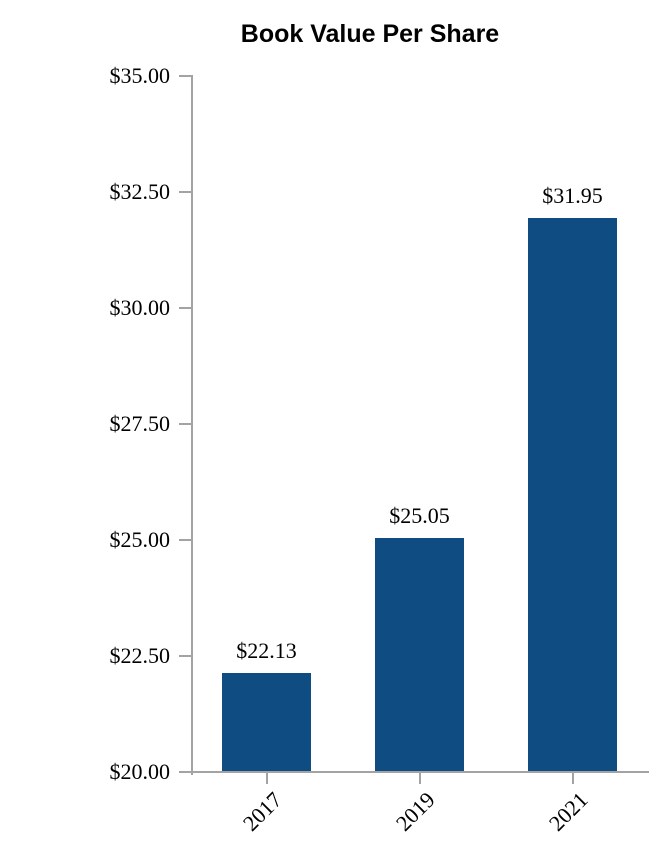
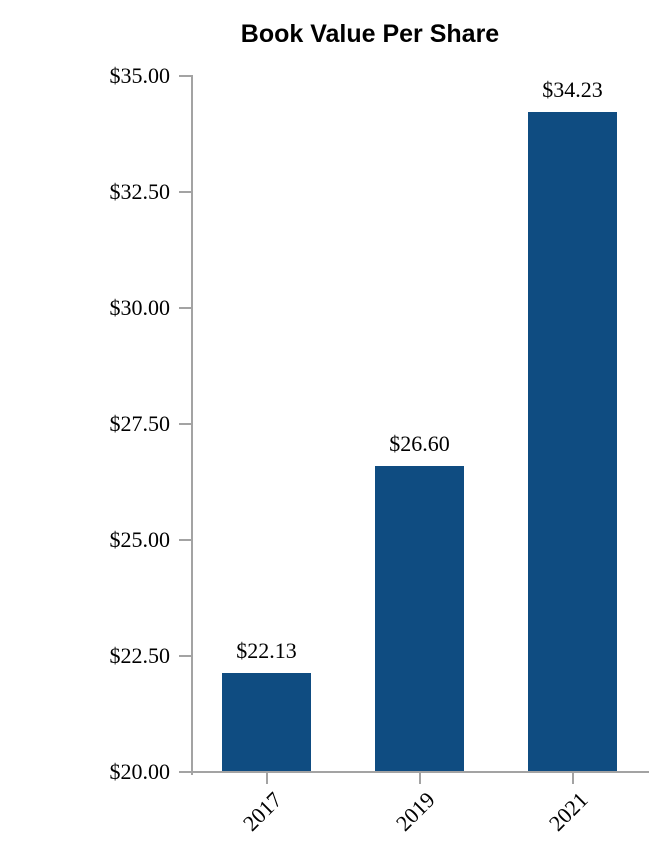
2019: $25.05 -> $26.60
2021: $31.95 -> $34.23
